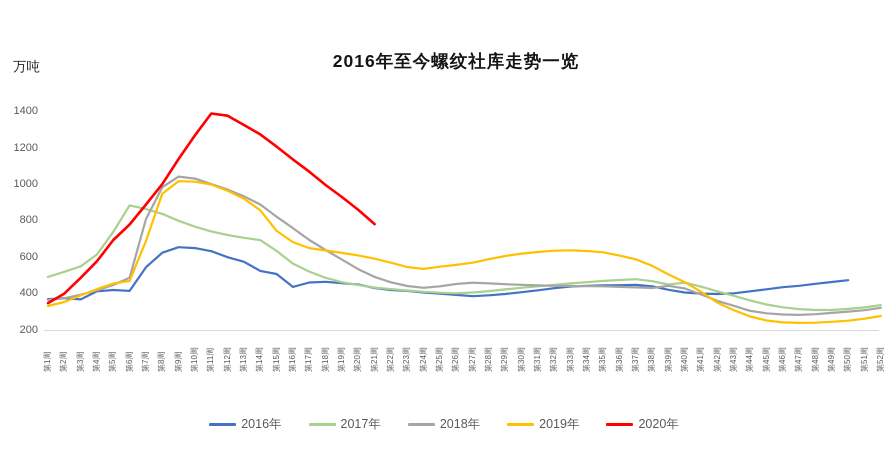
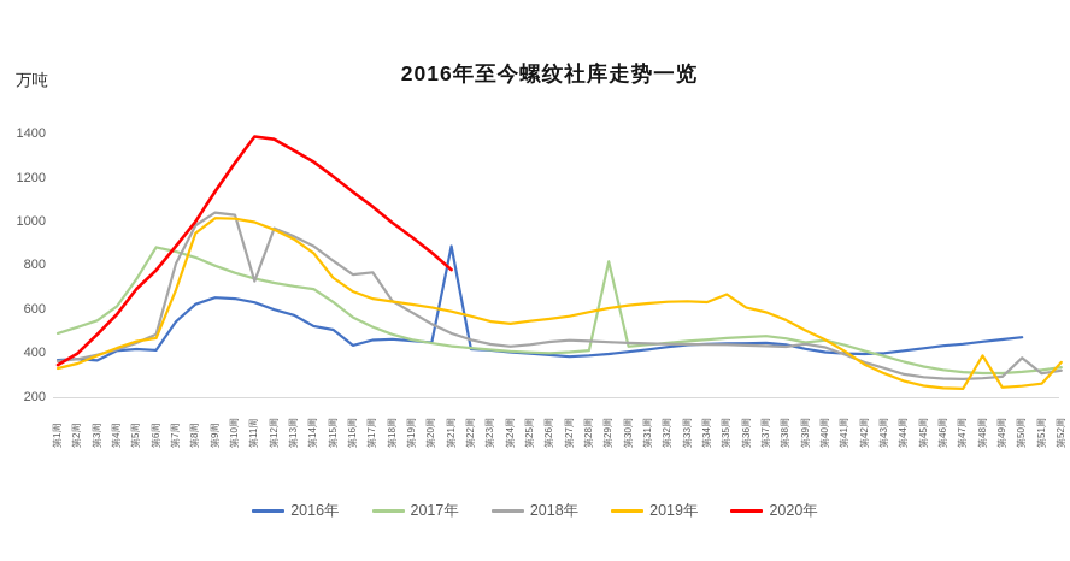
2018年/第11周: 1000 -> 730
2018年/第17周: 700 -> 770
2016年/第21周: 430 -> 890
2017年/第29周: 420 -> 820
2019年/第35周: 630 -> 670
2019年/第48周: 240 -> 390
2018年/第50周: 300 -> 380
2019年/第52周: 280 -> 360
